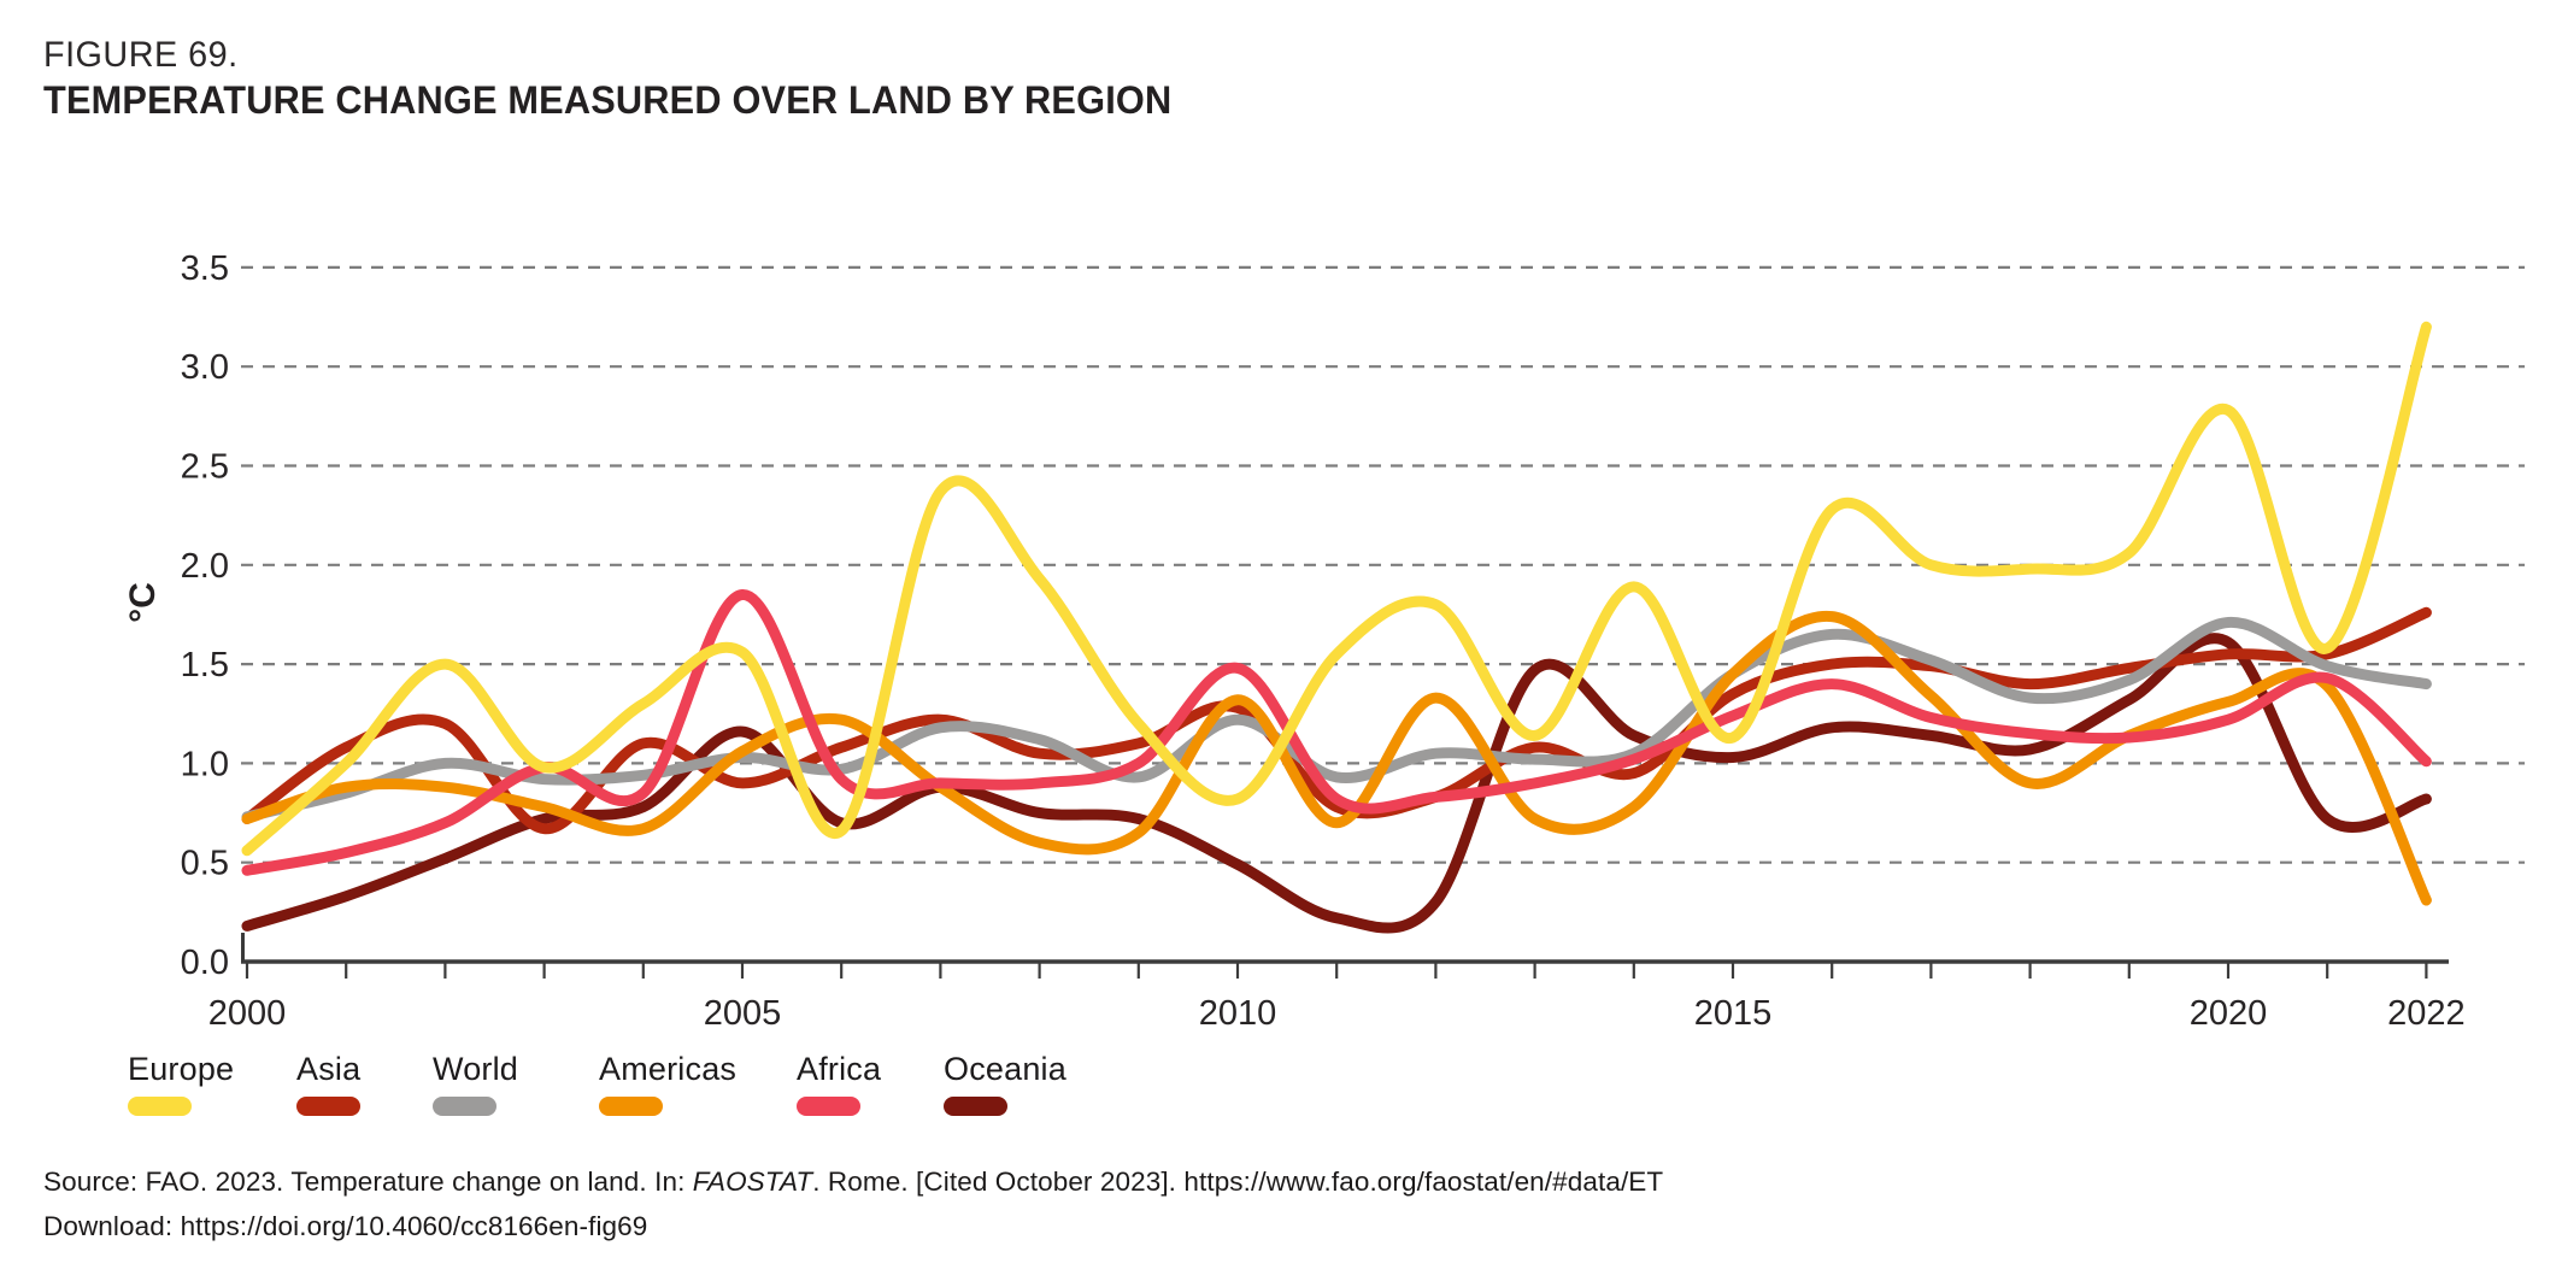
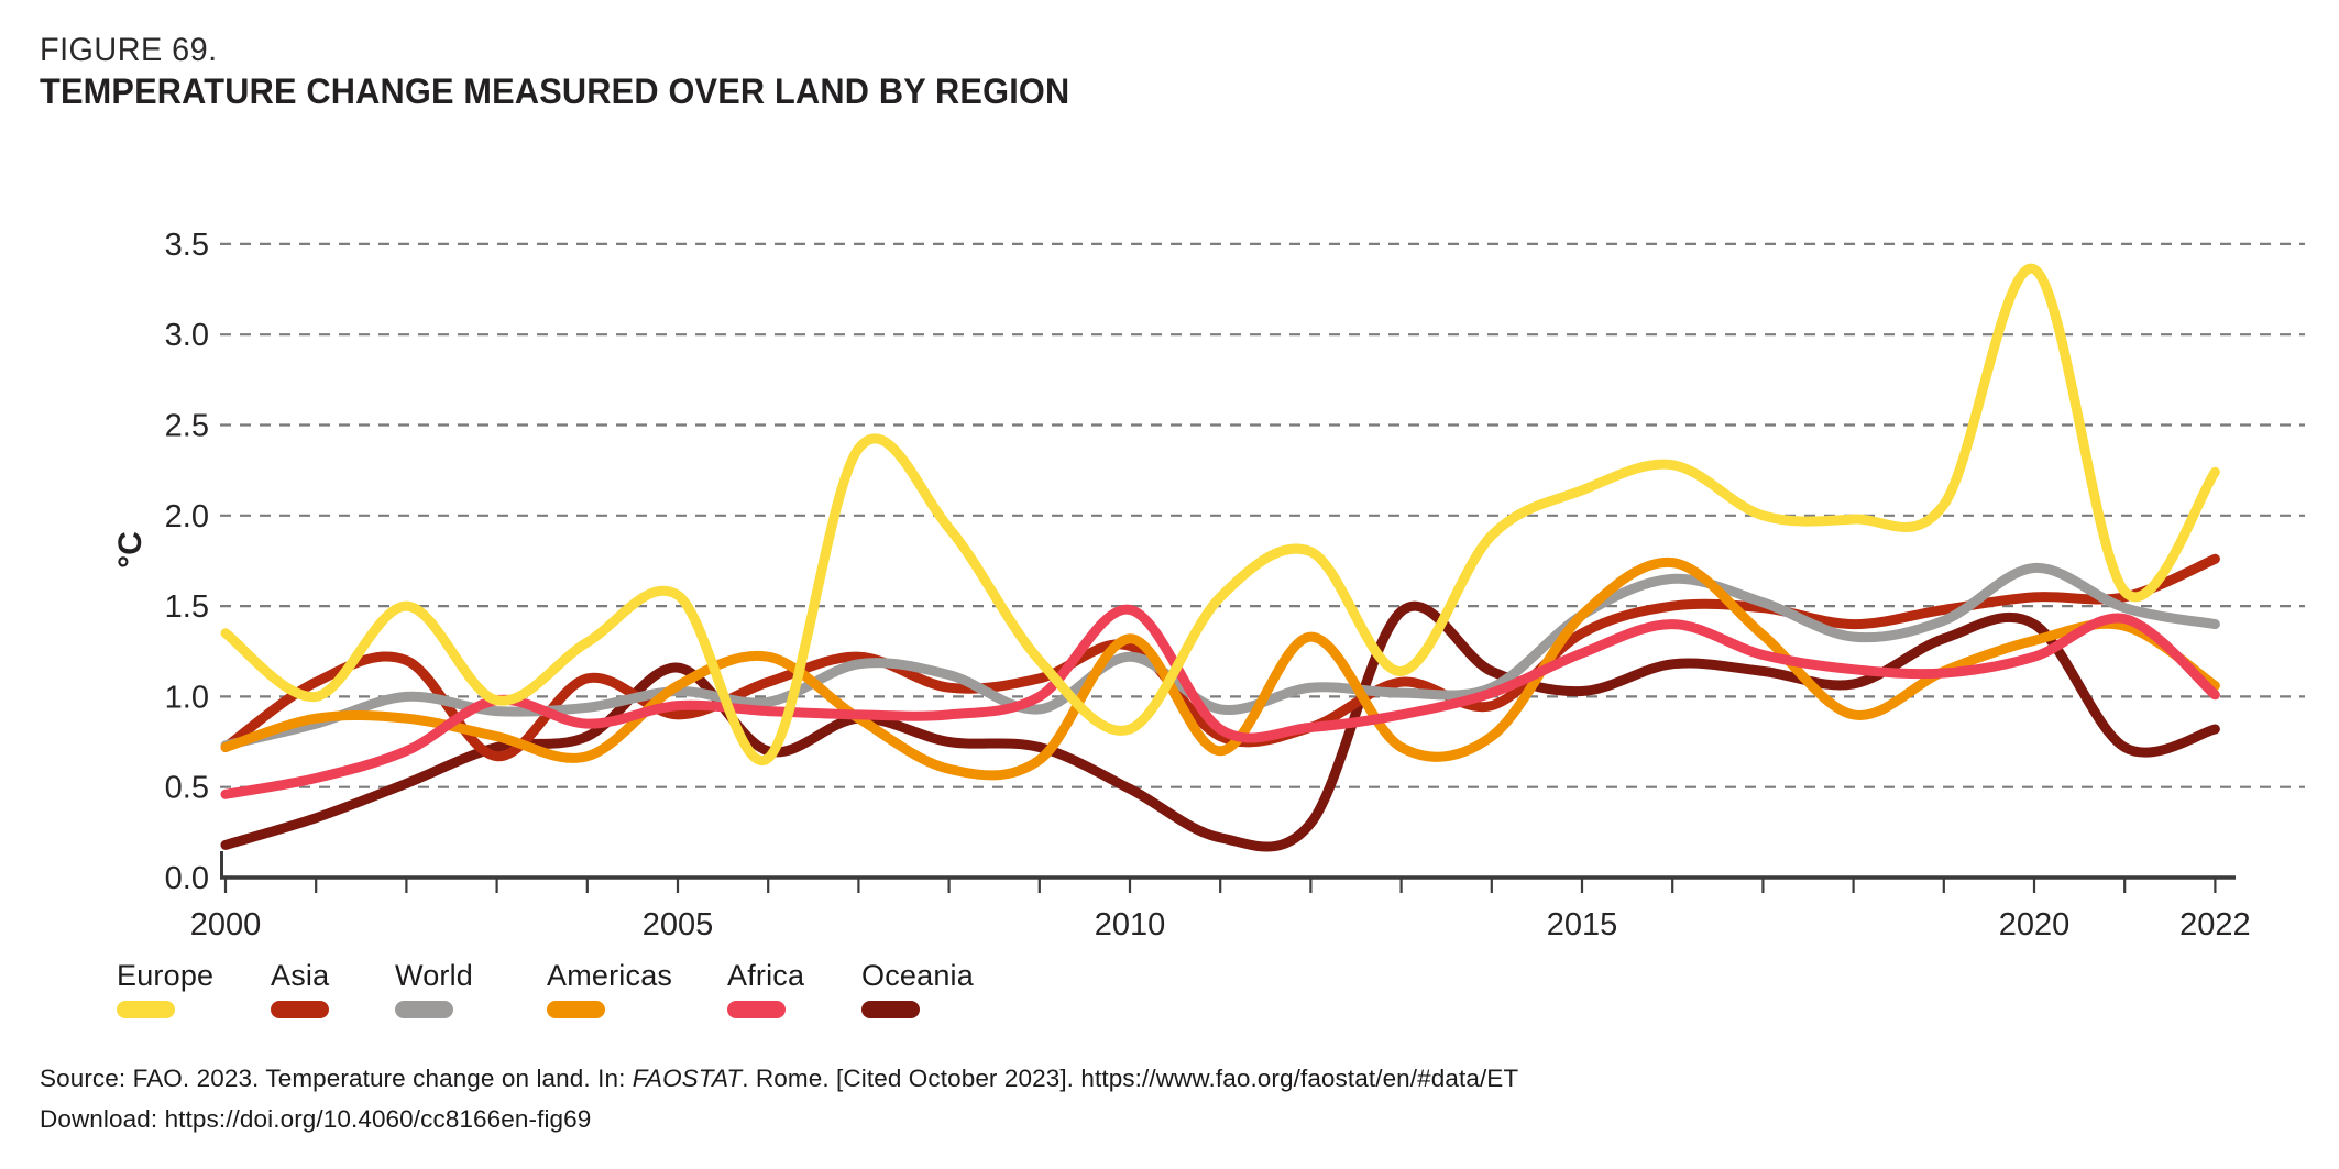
Europe/2000: 0.56 -> 1.35
Africa/2005: 1.85 -> 0.95
Europe/2015: 1.13 -> 2.14
Europe/2020: 2.78 -> 3.36
Oceania/2020: 1.61 -> 1.40
Europe/2022: 3.20 -> 2.24
Americas/2022: 0.31 -> 1.06
